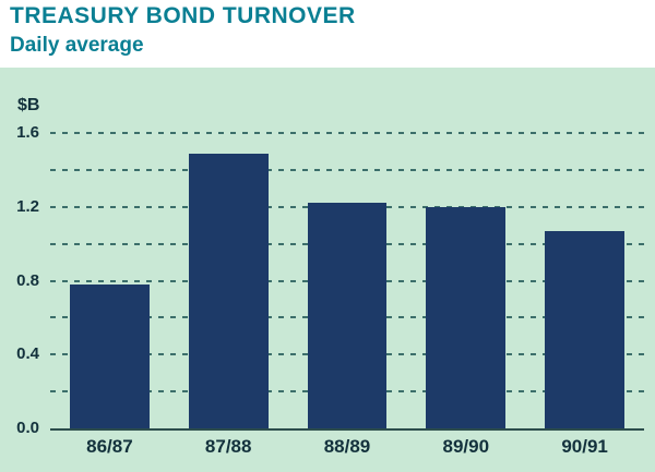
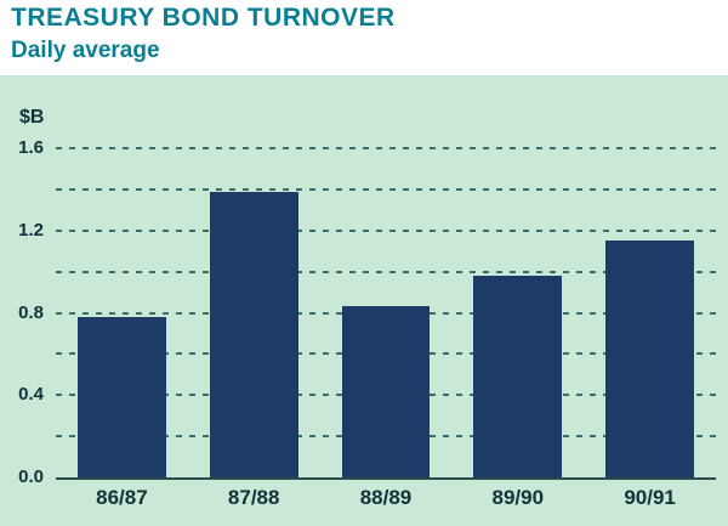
87/88: 1.49 -> 1.39
88/89: 1.22 -> 0.83
89/90: 1.20 -> 0.98
90/91: 1.07 -> 1.15
